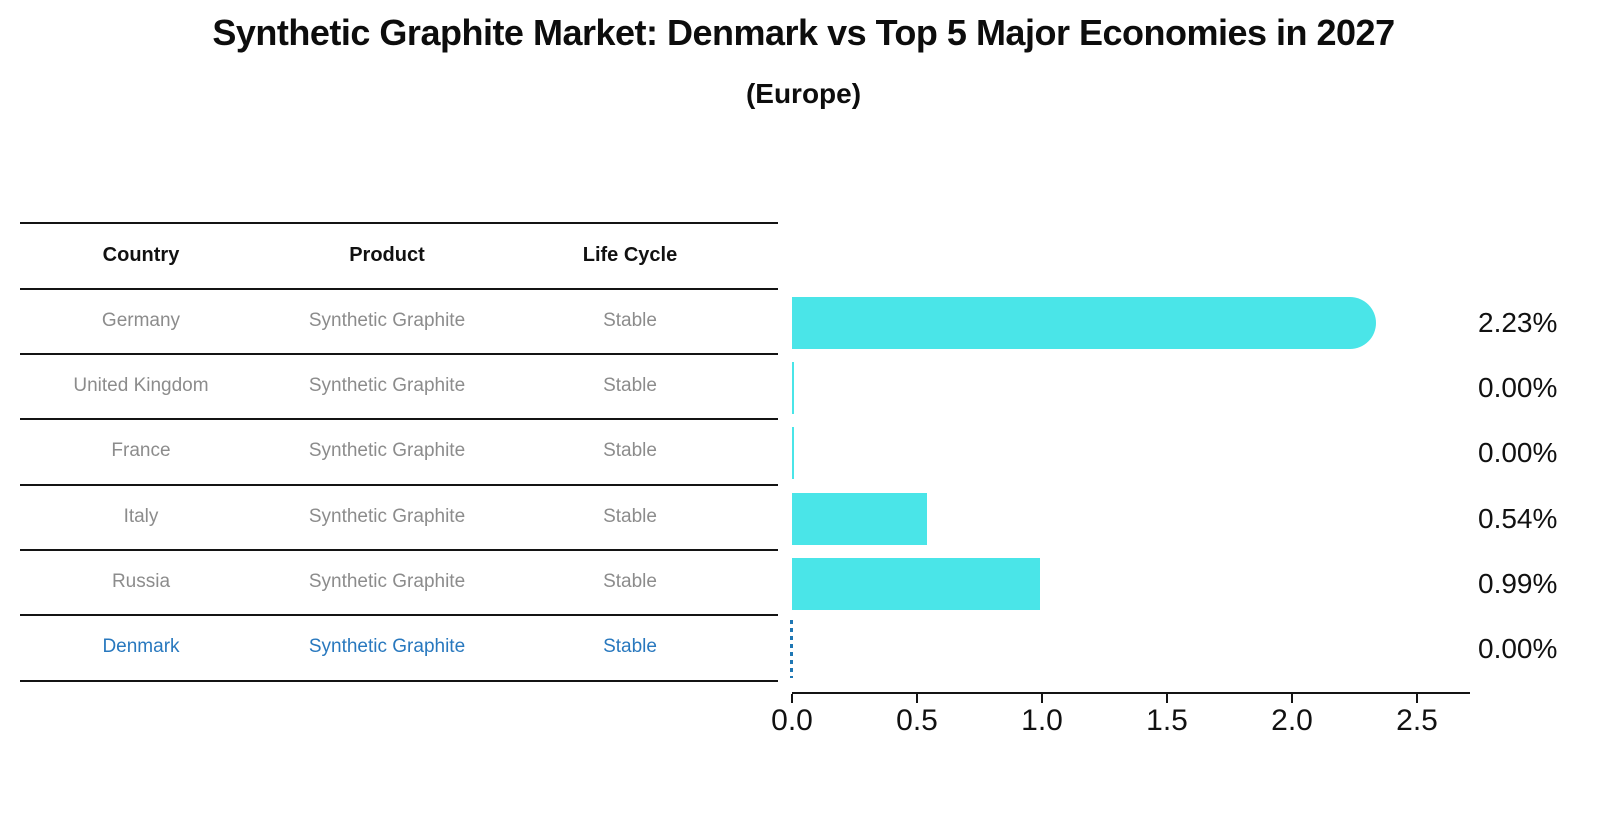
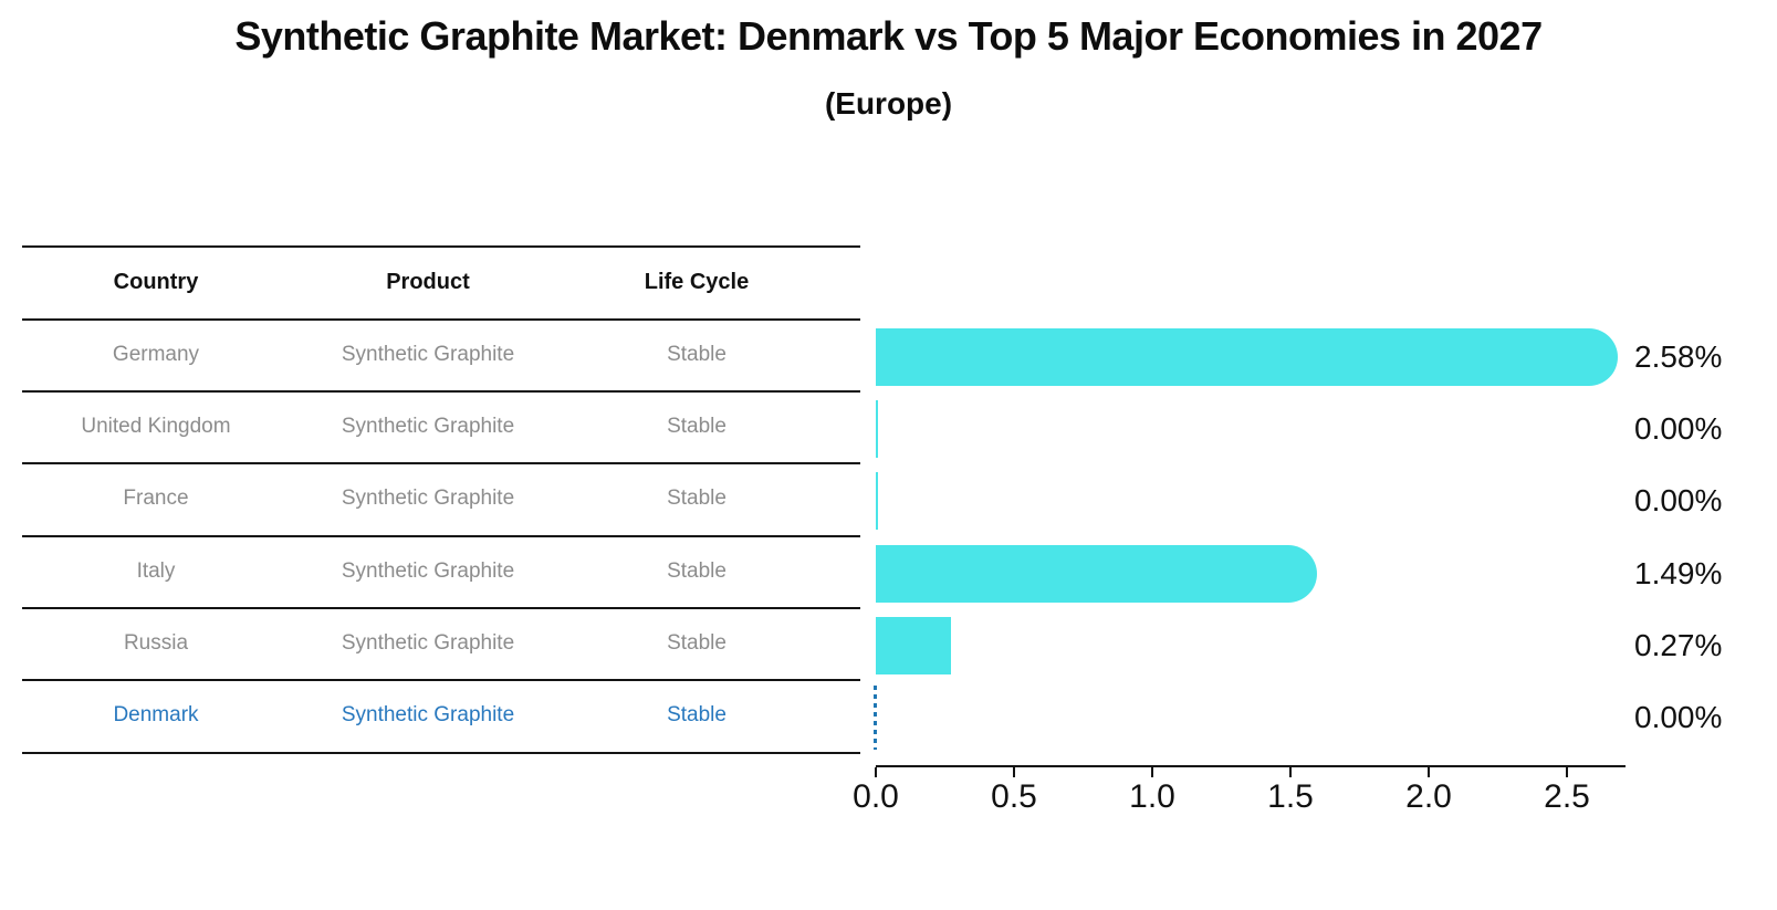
Germany: 2.23% -> 2.58%
Italy: 0.54% -> 1.49%
Russia: 0.99% -> 0.27%
